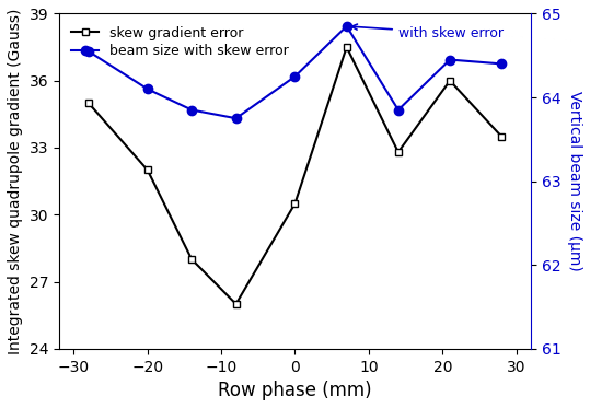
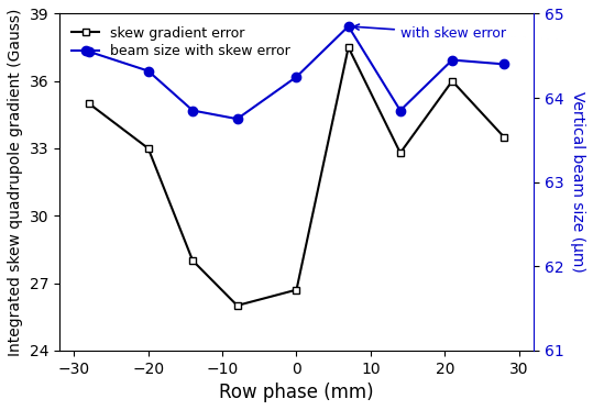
skew gradient error/−20: 32.0 -> 33.0
beam size with skew error/−20: 64.10 -> 64.32
skew gradient error/0: 30.5 -> 26.7
